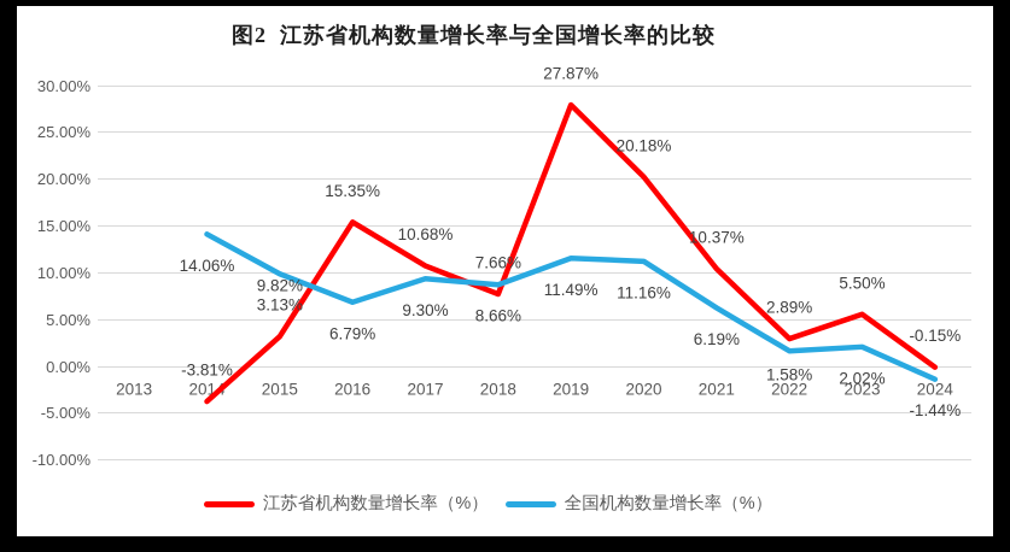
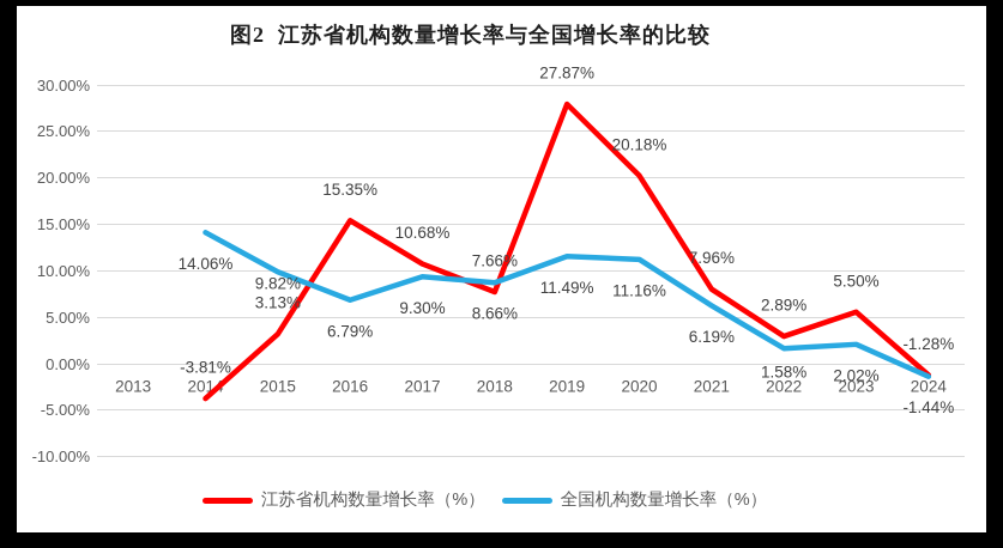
江苏省机构数量增长率（%）/2021: 10.37% -> 7.96%
江苏省机构数量增长率（%）/2024: -0.15% -> -1.28%
